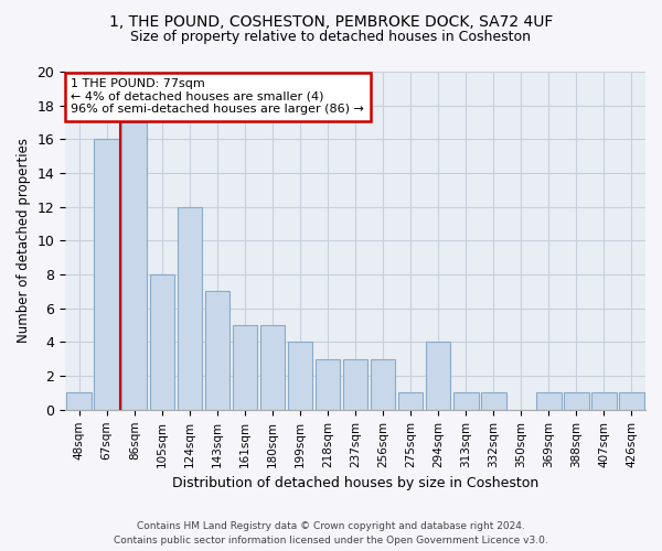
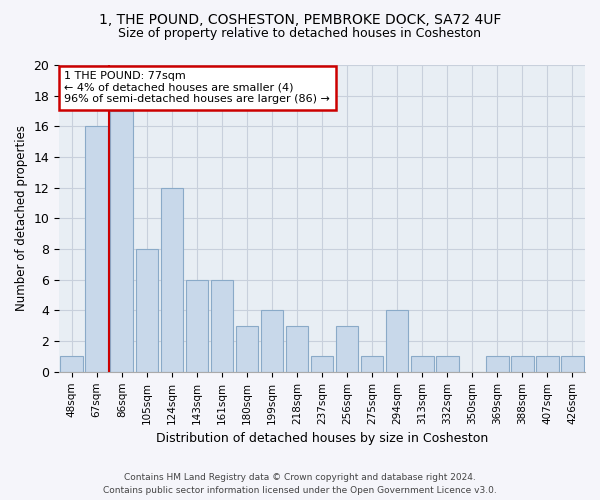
143sqm: 7 -> 6
161sqm: 5 -> 6
180sqm: 5 -> 3
237sqm: 3 -> 1
